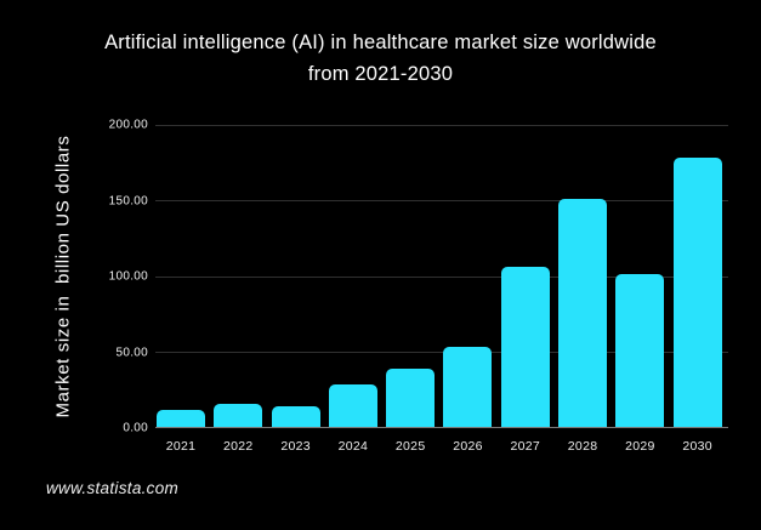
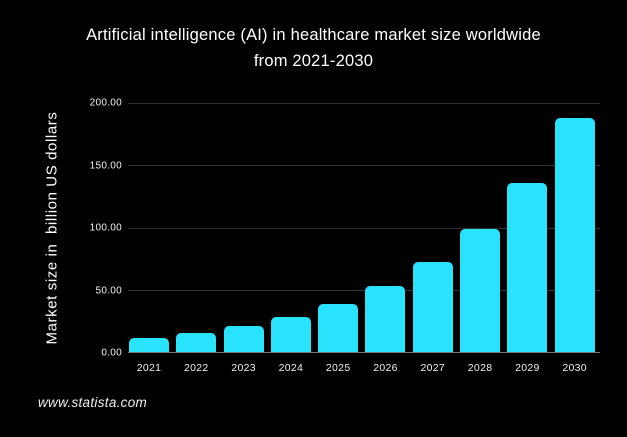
2023: 14 -> 21
2027: 106 -> 72
2028: 151 -> 99
2029: 101 -> 136
2030: 178 -> 188
